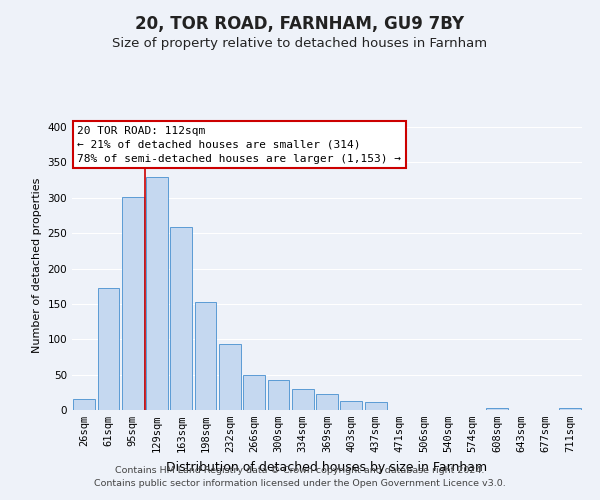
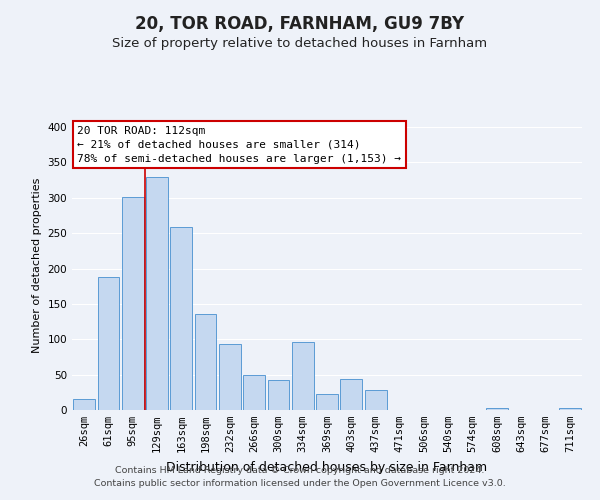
61sqm: 172 -> 188
198sqm: 153 -> 136
334sqm: 29 -> 96
403sqm: 13 -> 44
437sqm: 11 -> 28
